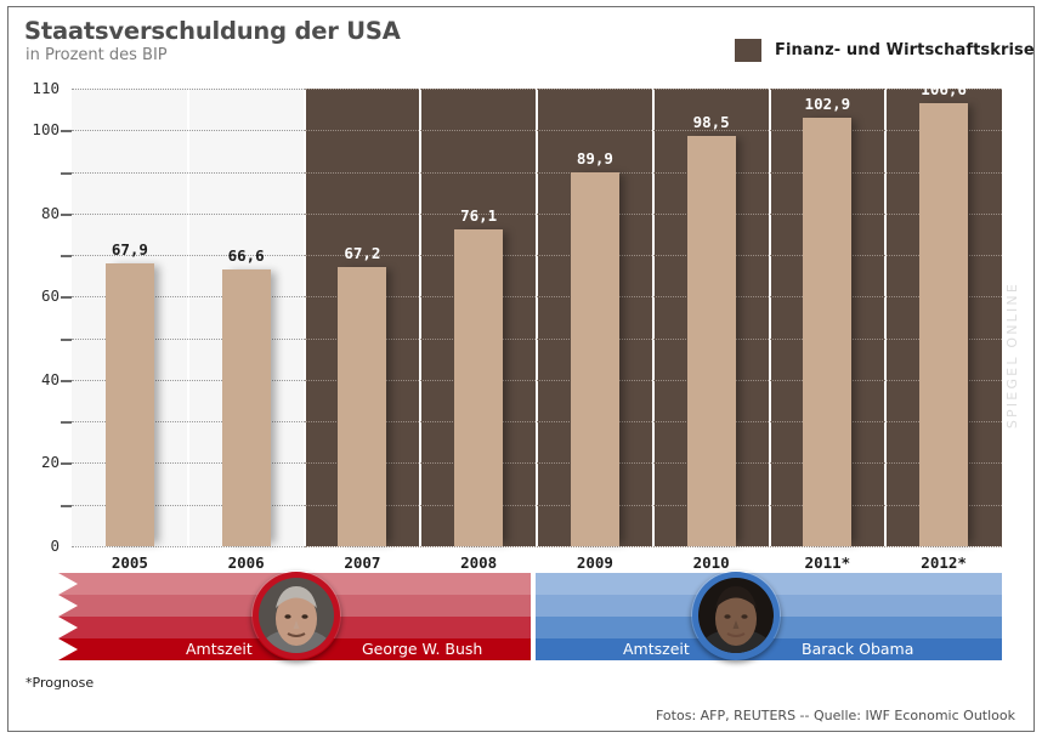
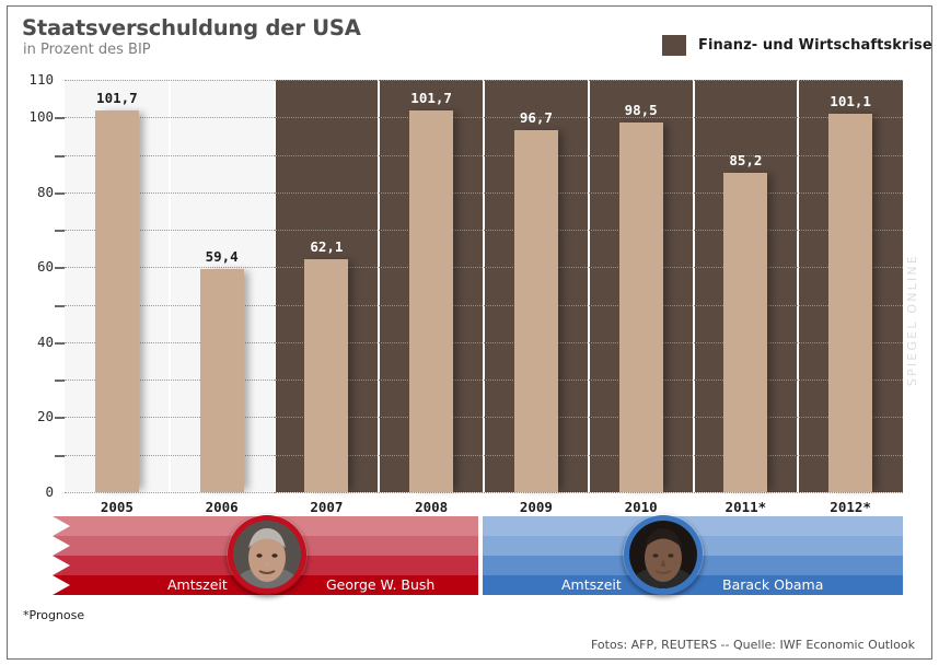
2005: 67,9 -> 101,7
2006: 66,6 -> 59,4
2007: 67,2 -> 62,1
2008: 76,1 -> 101,7
2009: 89,9 -> 96,7
2011*: 102,9 -> 85,2
2012*: 106,6 -> 101,1
